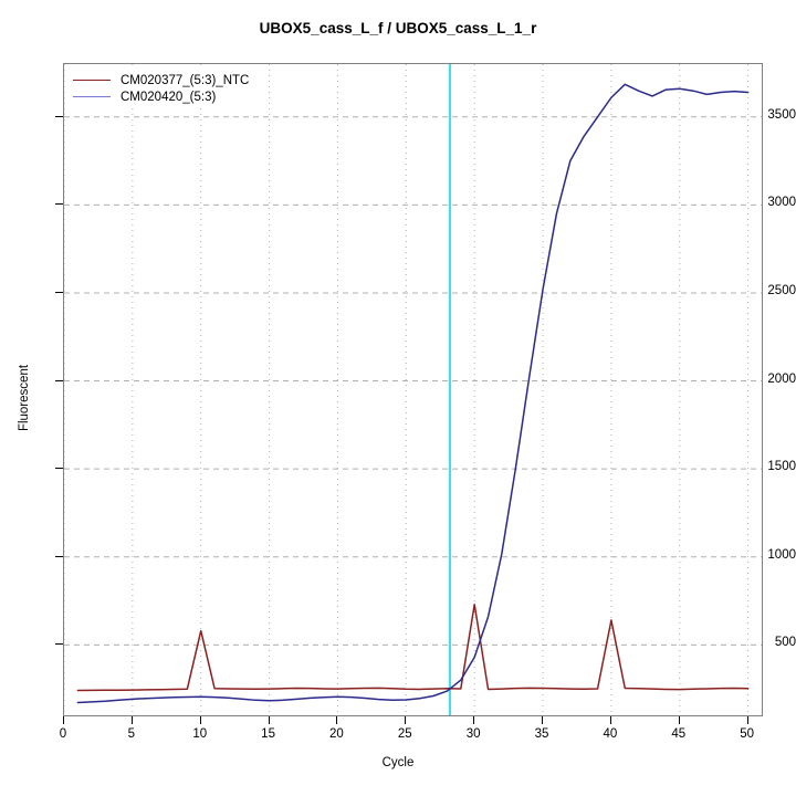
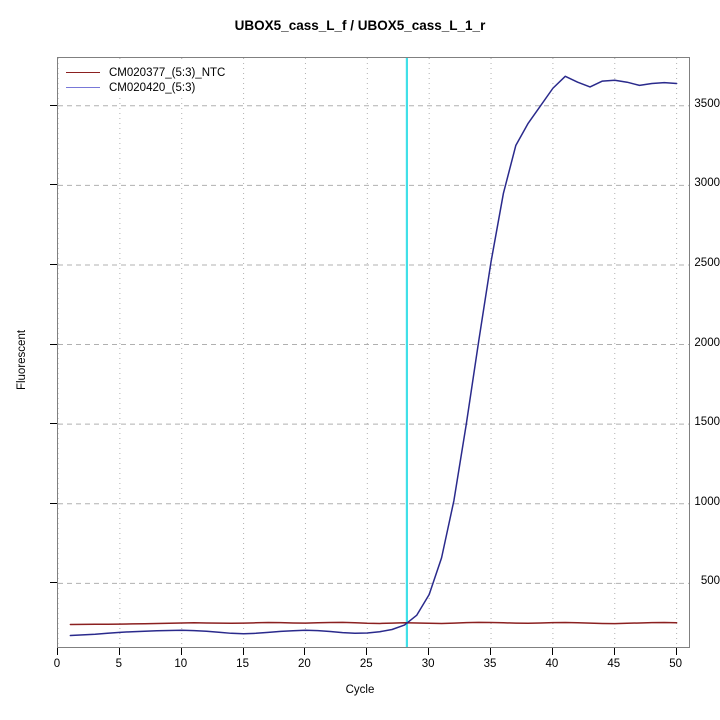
CM020377_(5:3)_NTC/10: 580 -> 250
CM020377_(5:3)_NTC/30: 730 -> 250
CM020377_(5:3)_NTC/40: 640 -> 250
